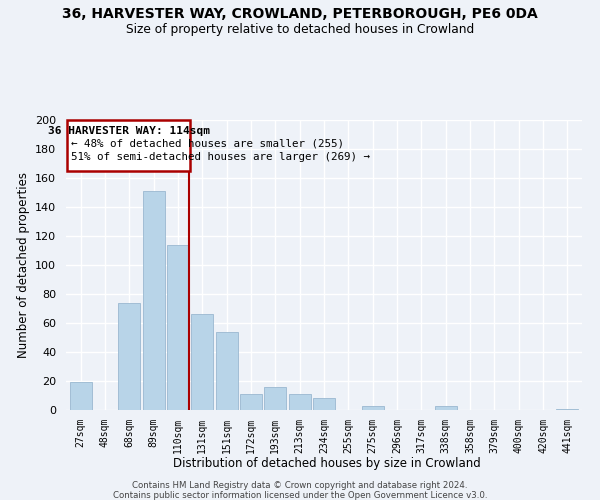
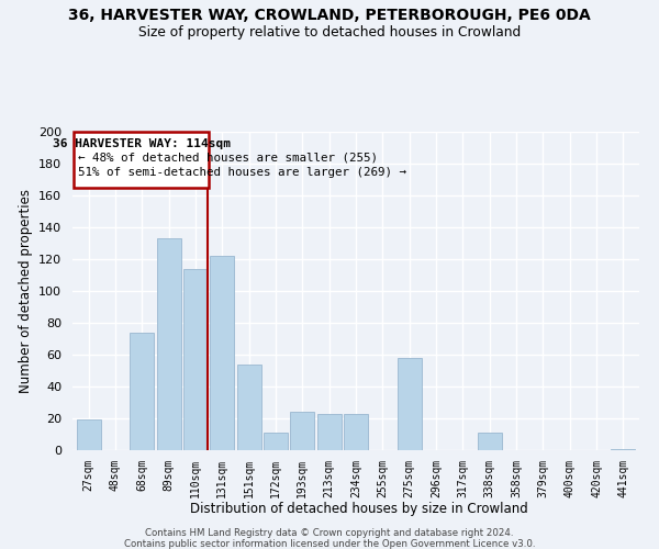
89sqm: 151 -> 133
131sqm: 66 -> 122
193sqm: 16 -> 24
213sqm: 11 -> 23
234sqm: 8 -> 23
275sqm: 3 -> 58
338sqm: 3 -> 11
